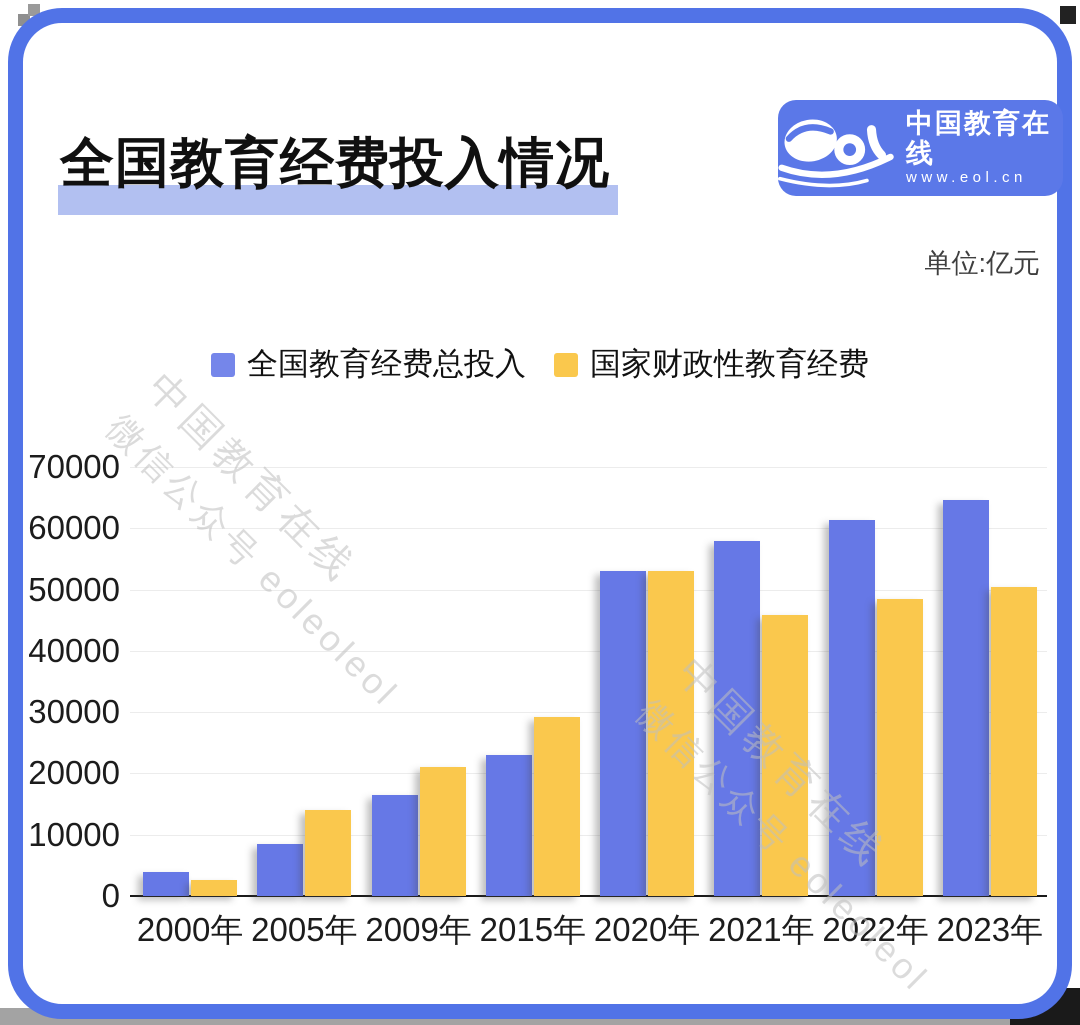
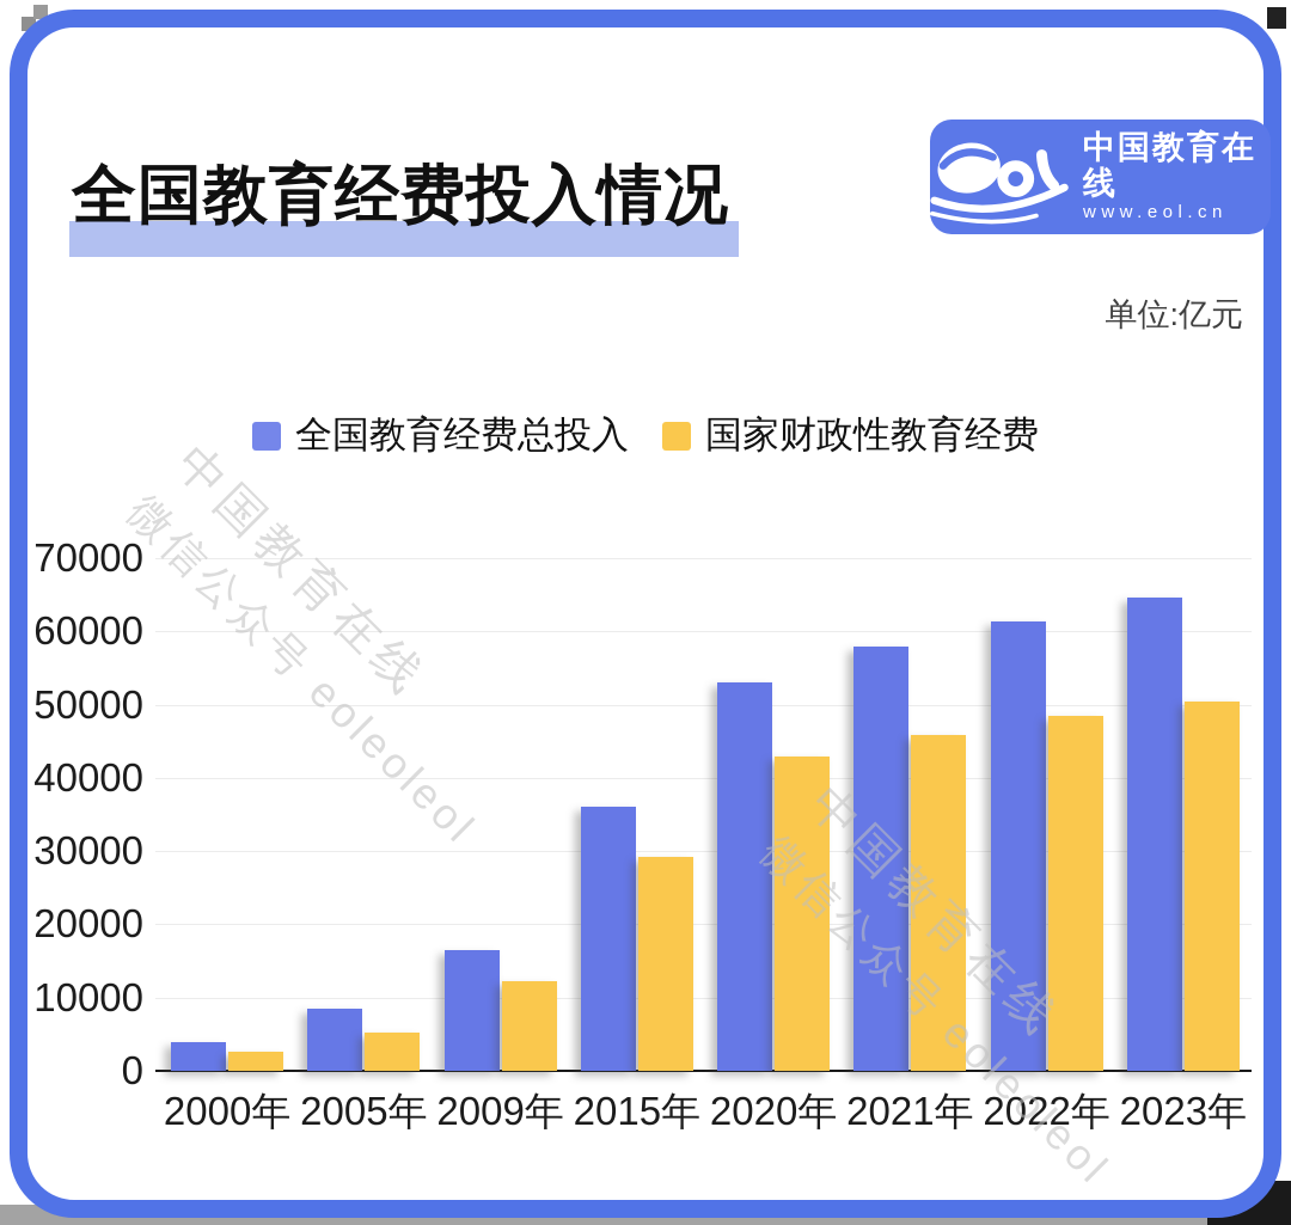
国家财政性教育经费/2005年: 14000 -> 5000
国家财政性教育经费/2009年: 21000 -> 12000
全国教育经费总投入/2015年: 23000 -> 36000
国家财政性教育经费/2020年: 53000 -> 43000
